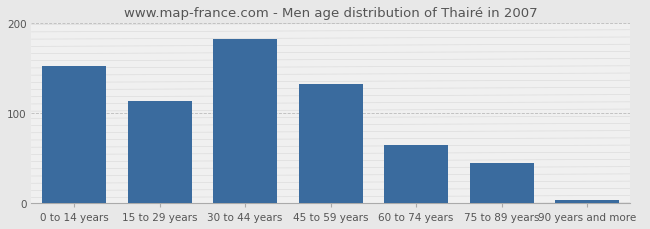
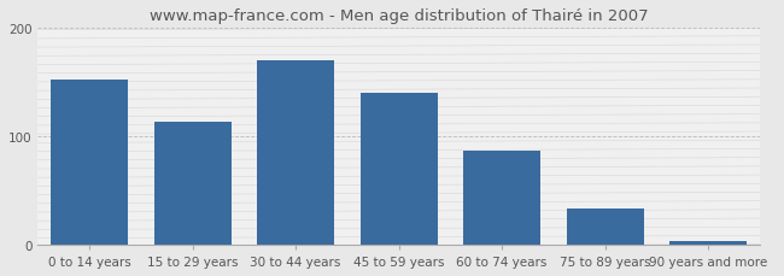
30 to 44 years: 182 -> 170
45 to 59 years: 132 -> 140
60 to 74 years: 64 -> 87
75 to 89 years: 44 -> 33
